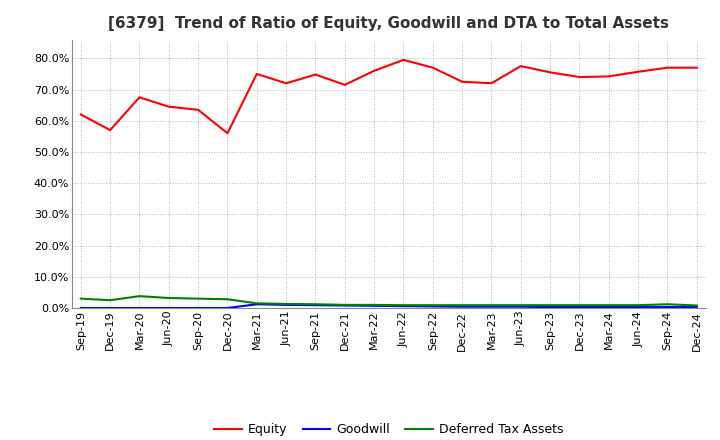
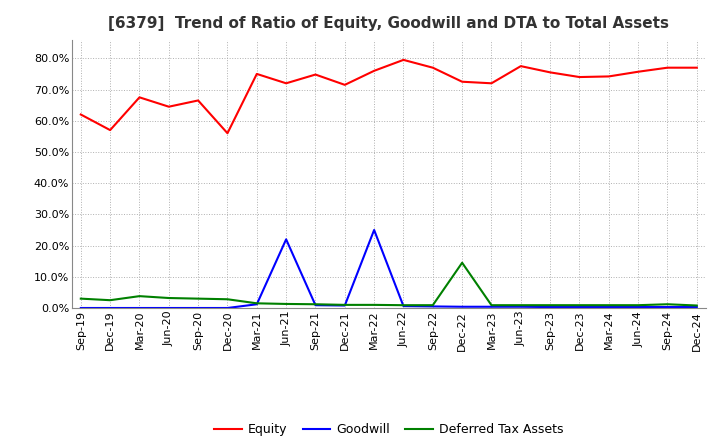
Equity/Sep-20: 63.5% -> 66.5%
Goodwill/Jun-21: 1.0% -> 22.0%
Goodwill/Mar-22: 0.7% -> 25.0%
Deferred Tax Assets/Dec-22: 0.9% -> 14.5%
